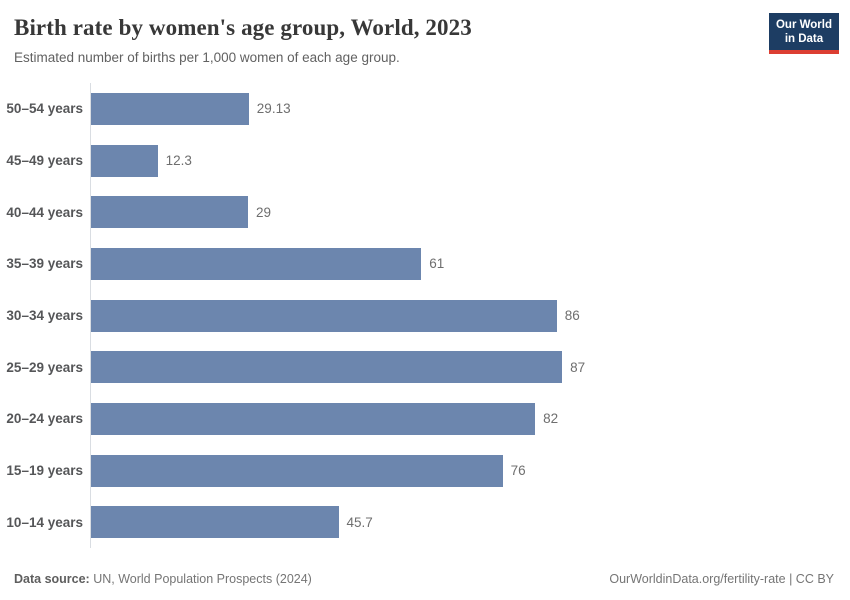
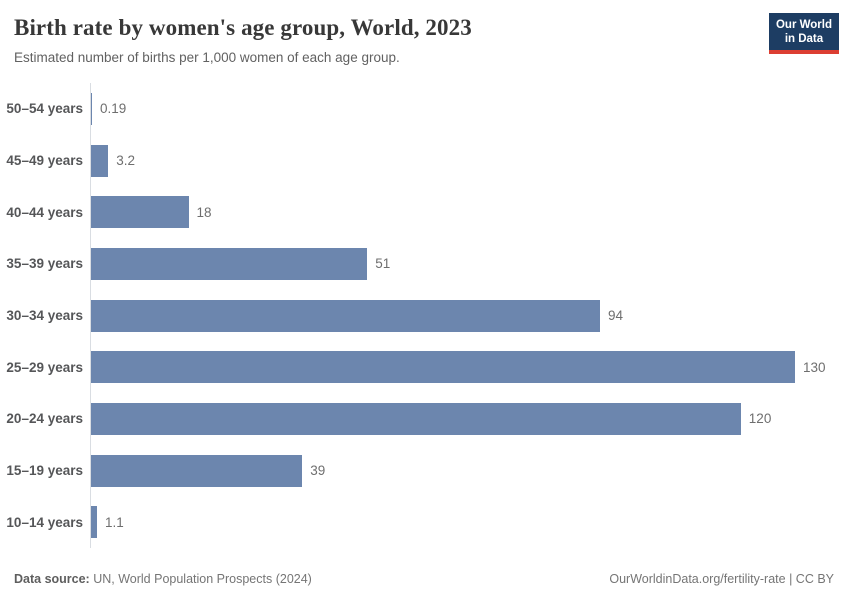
50–54 years: 29.13 -> 0.19
45–49 years: 12.3 -> 3.2
40–44 years: 29 -> 18
35–39 years: 61 -> 51
30–34 years: 86 -> 94
25–29 years: 87 -> 130
20–24 years: 82 -> 120
15–19 years: 76 -> 39
10–14 years: 45.7 -> 1.1
